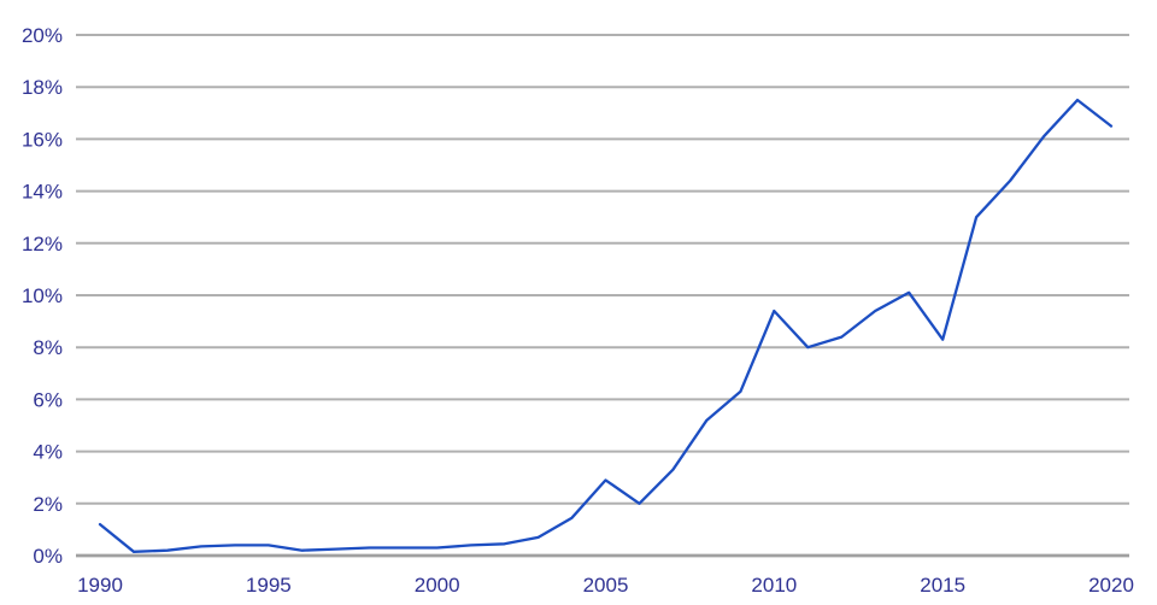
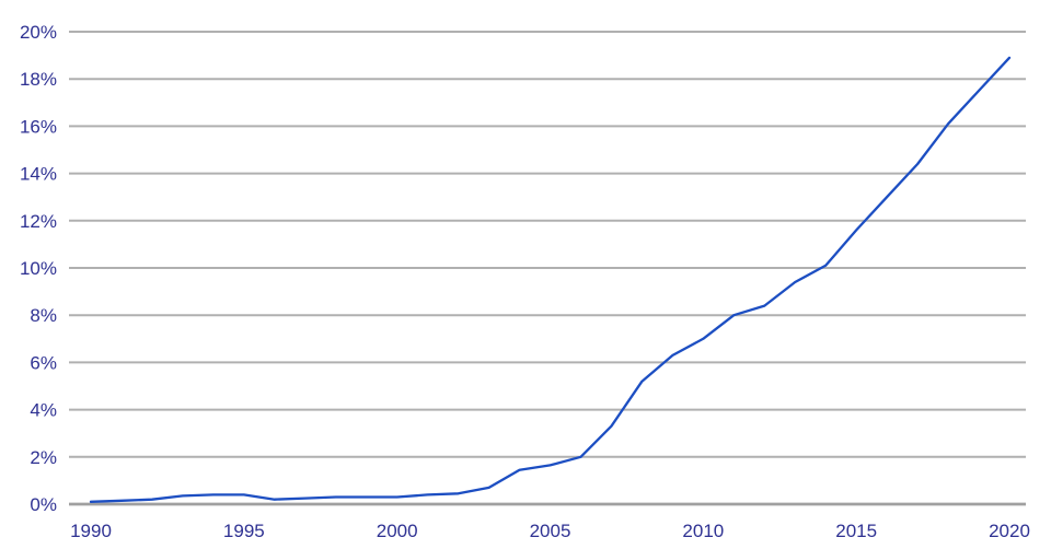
1990: 1.2% -> 0.1%
2005: 2.9% -> 1.6%
2010: 9.4% -> 7.0%
2015: 8.3% -> 11.6%
2020: 16.5% -> 18.9%
